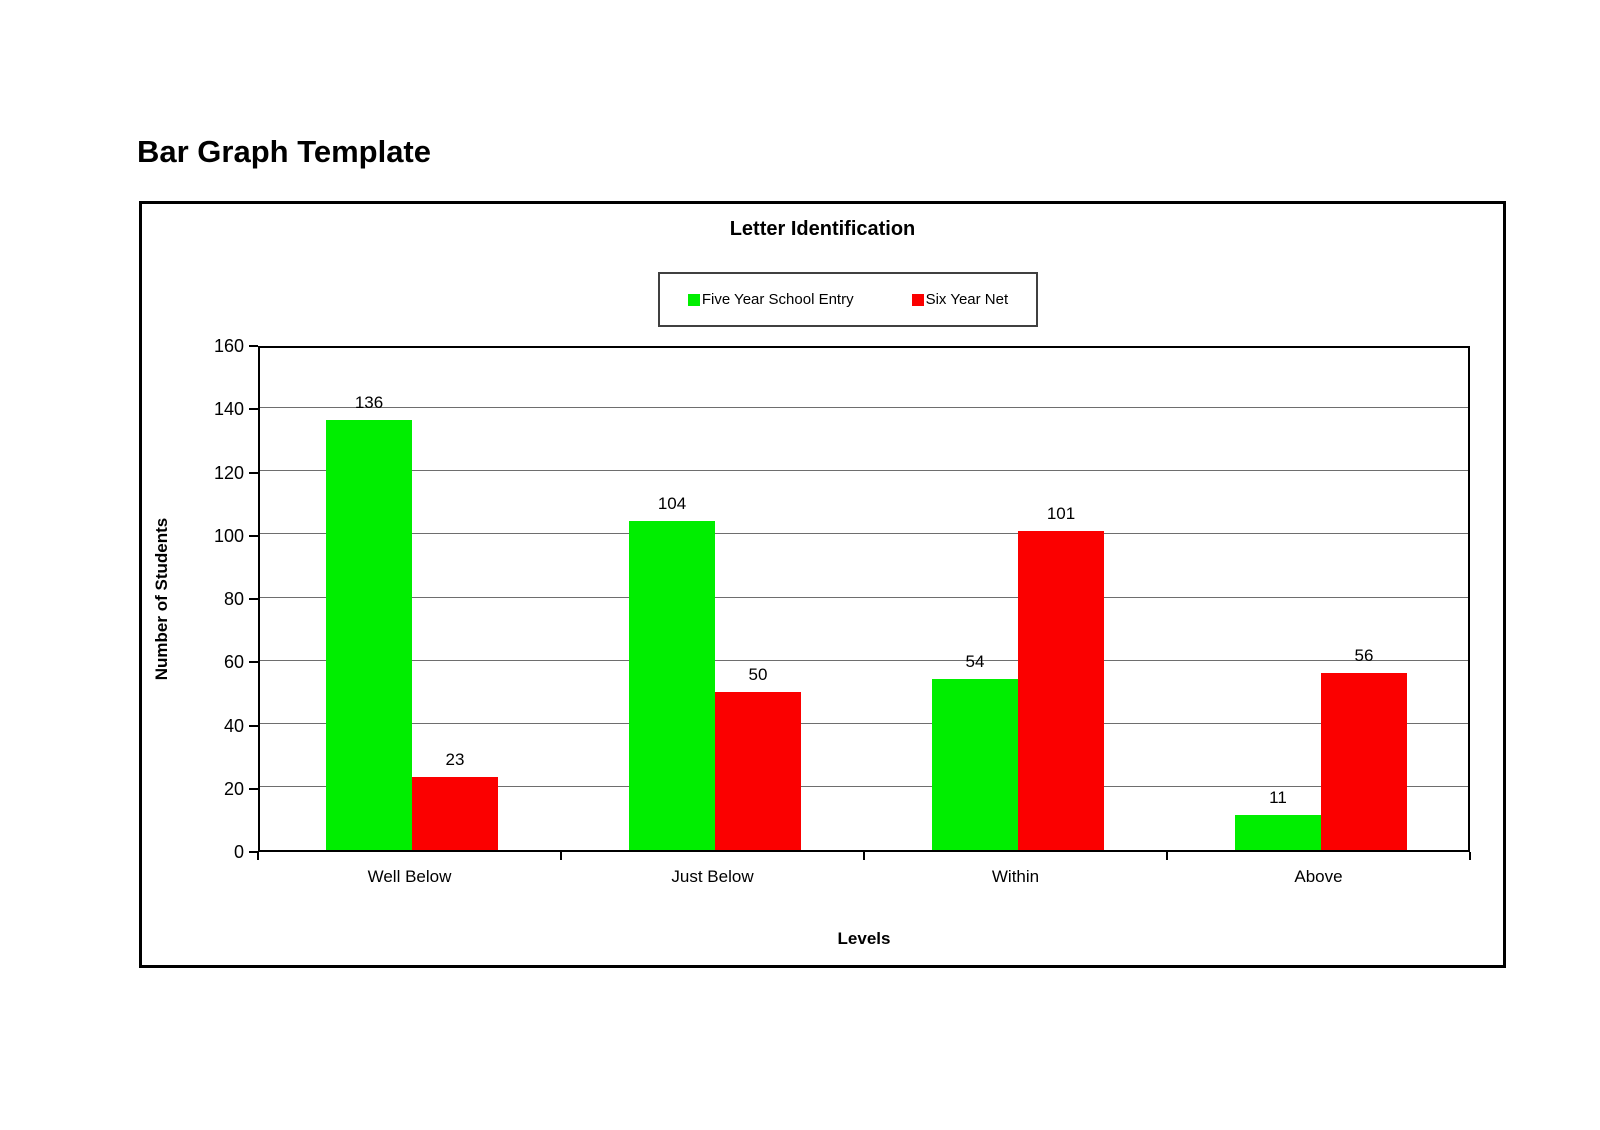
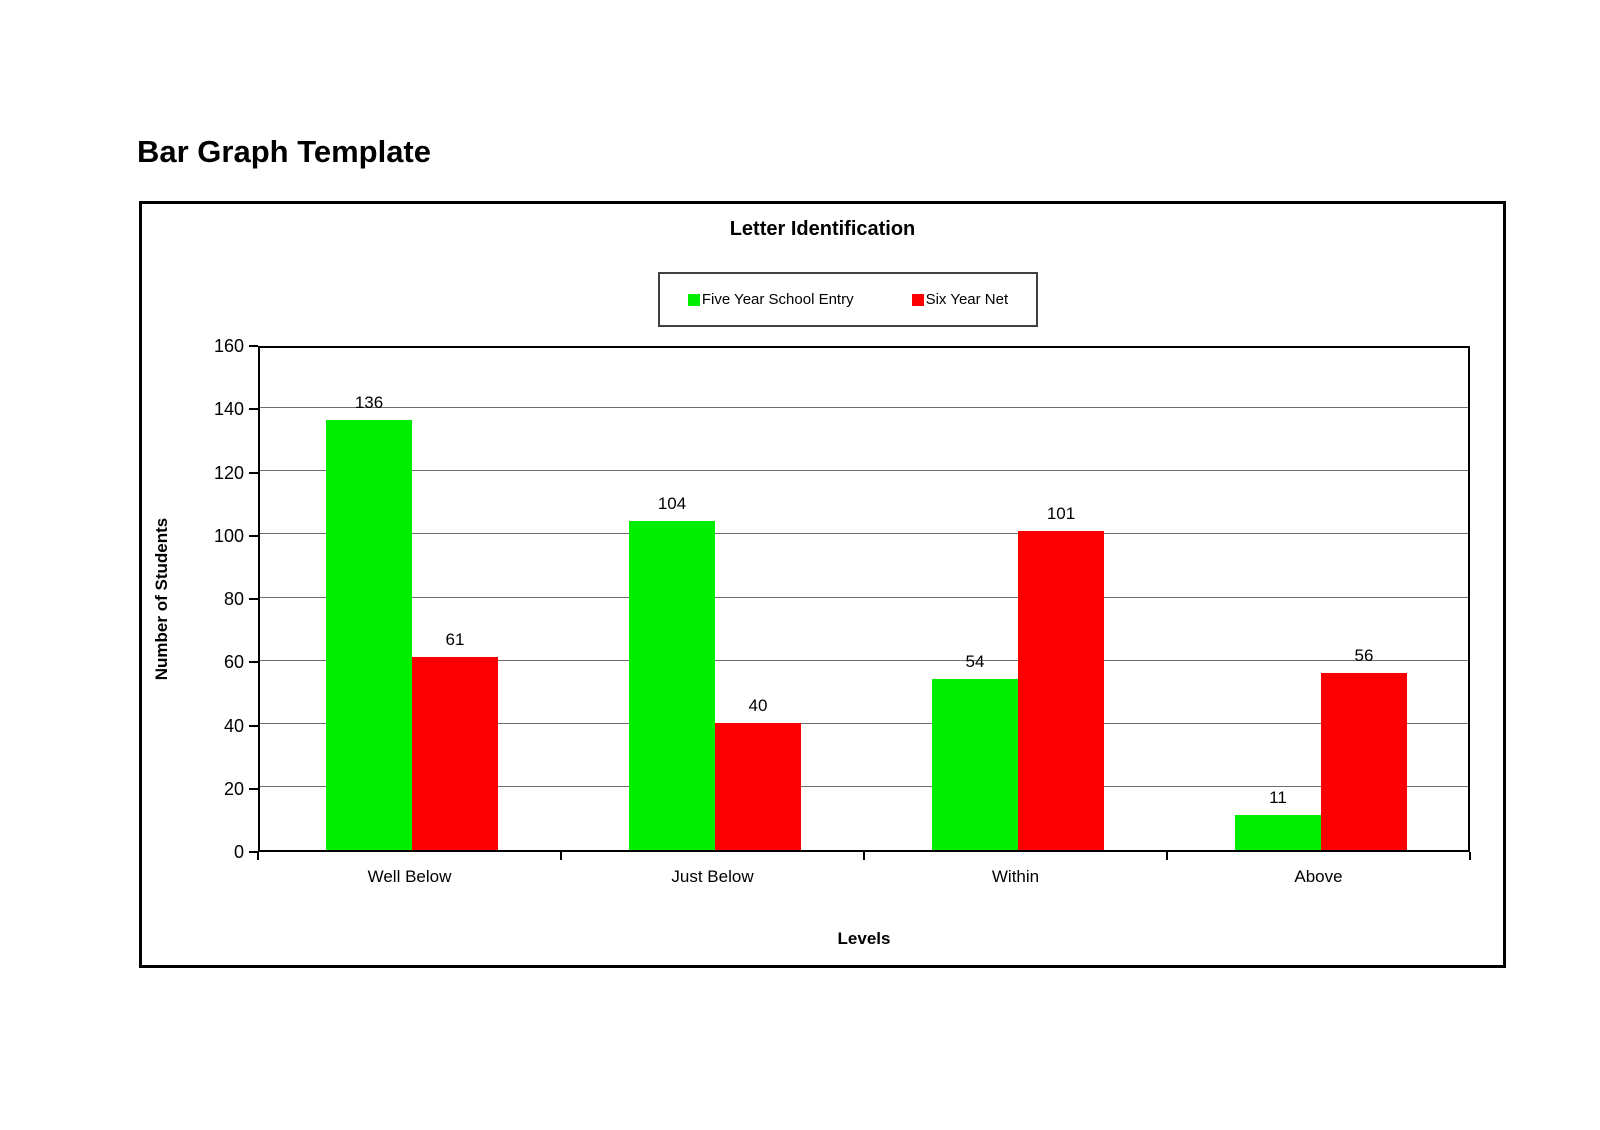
Six Year Net/Well Below: 23 -> 61
Six Year Net/Just Below: 50 -> 40
